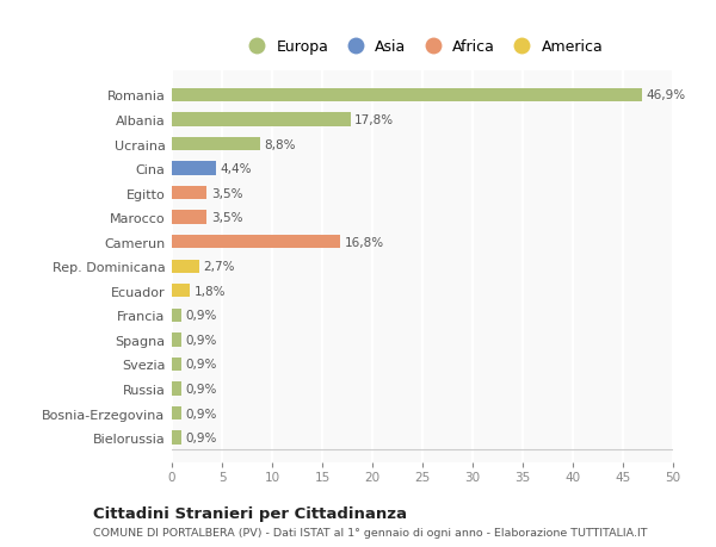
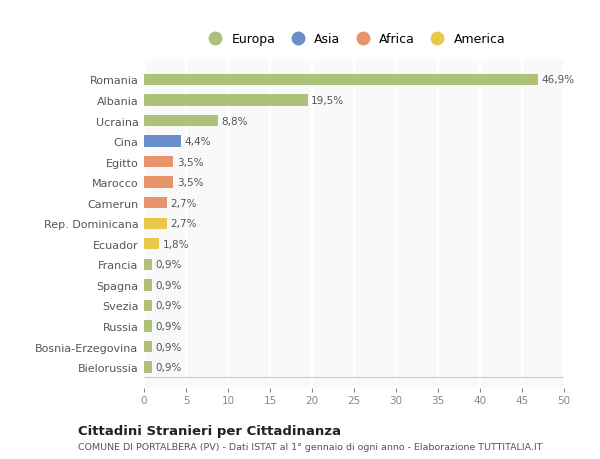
Albania: 17,8% -> 19,5%
Camerun: 16,8% -> 2,7%
